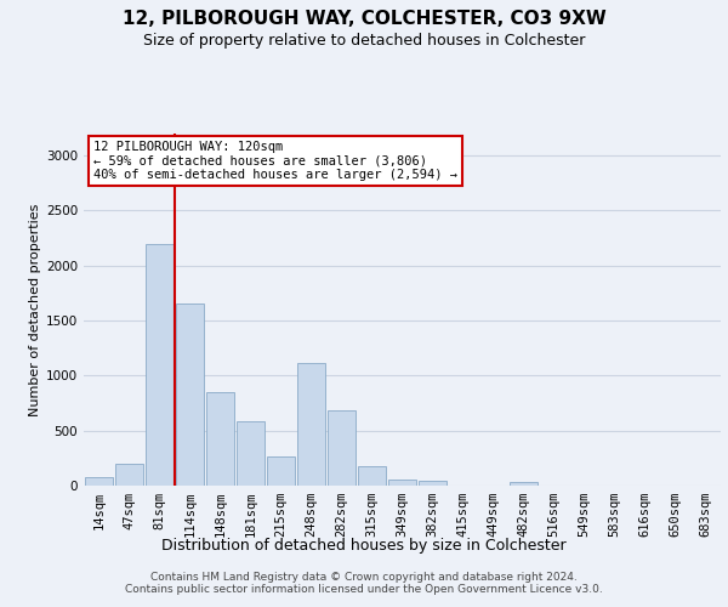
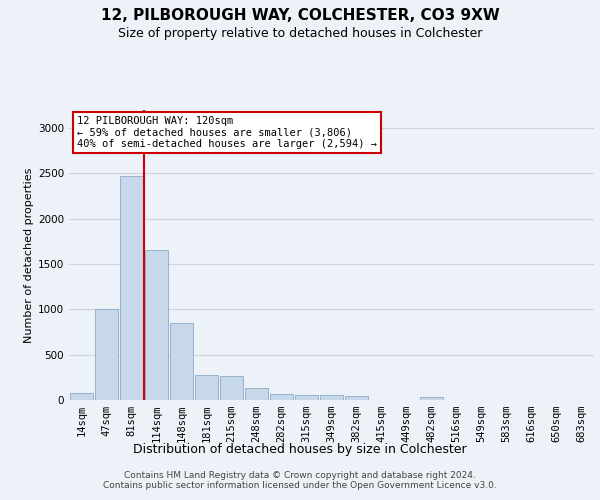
47sqm: 200 -> 1000
81sqm: 2200 -> 2470
181sqm: 580 -> 280
248sqm: 1120 -> 130
282sqm: 680 -> 70
315sqm: 180 -> 60
